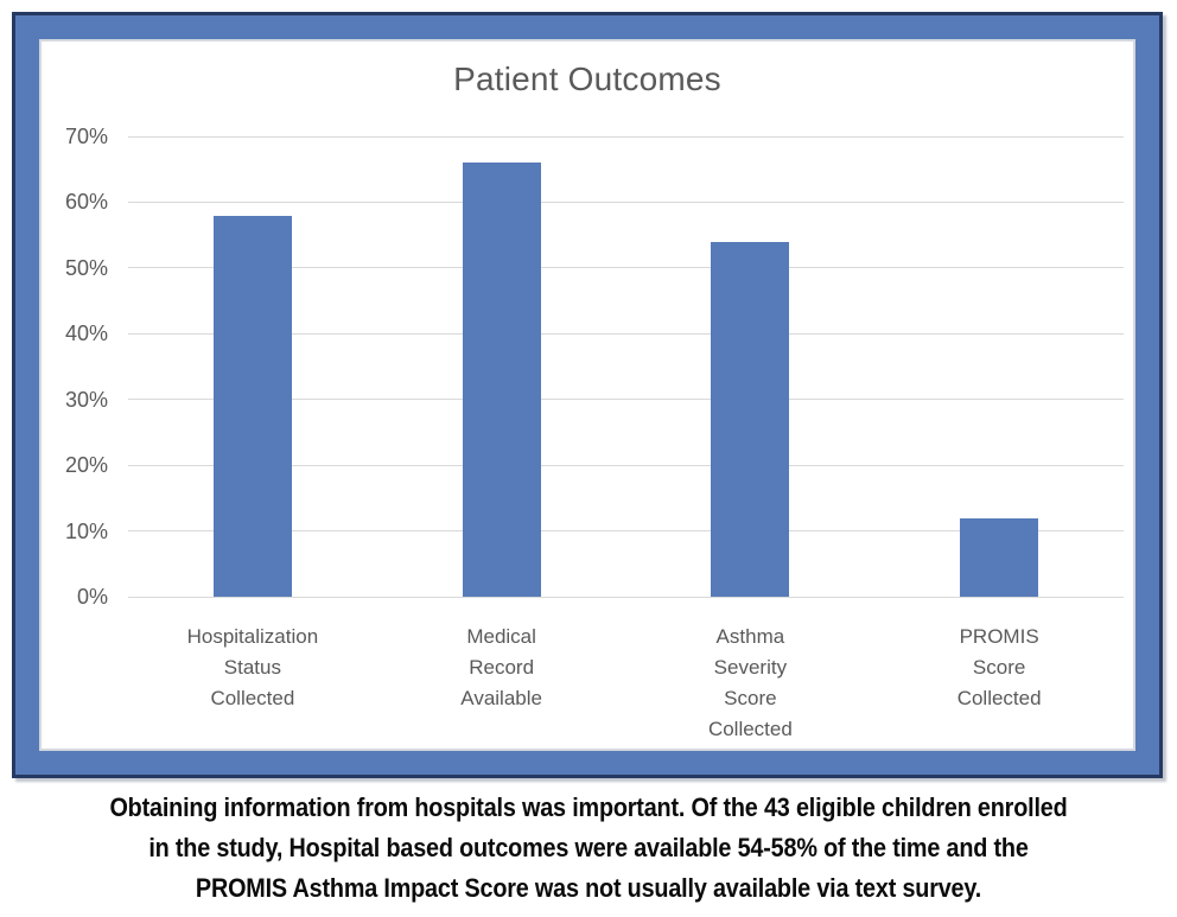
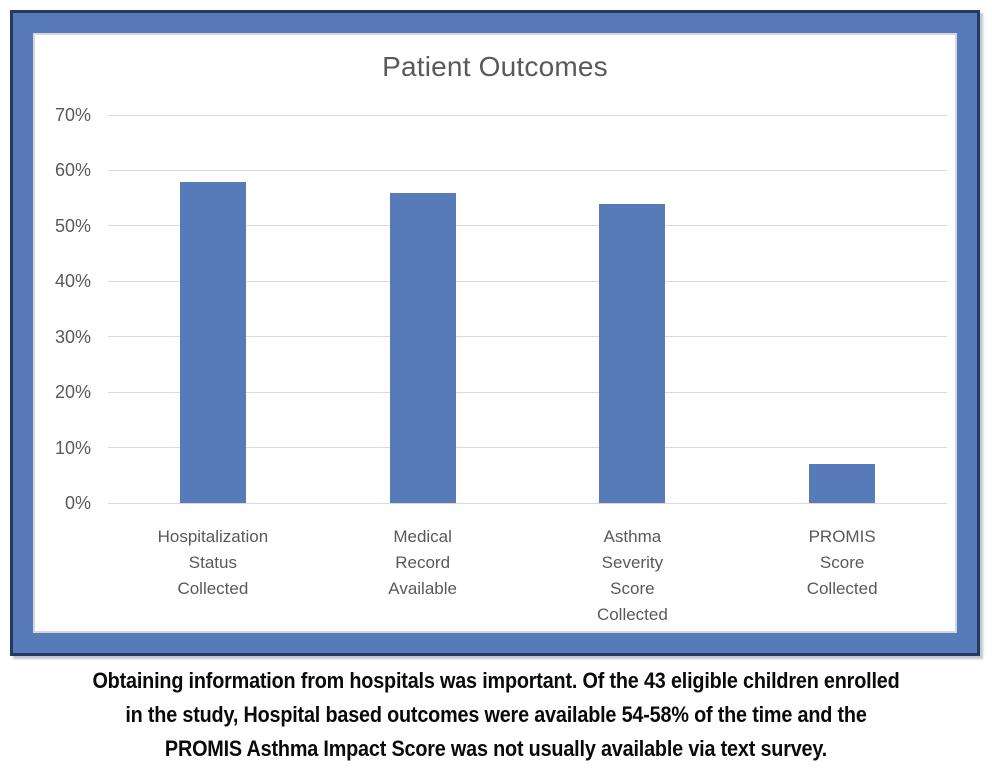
Medical Record Available: 66% -> 56%
PROMIS Score Collected: 12% -> 7%
